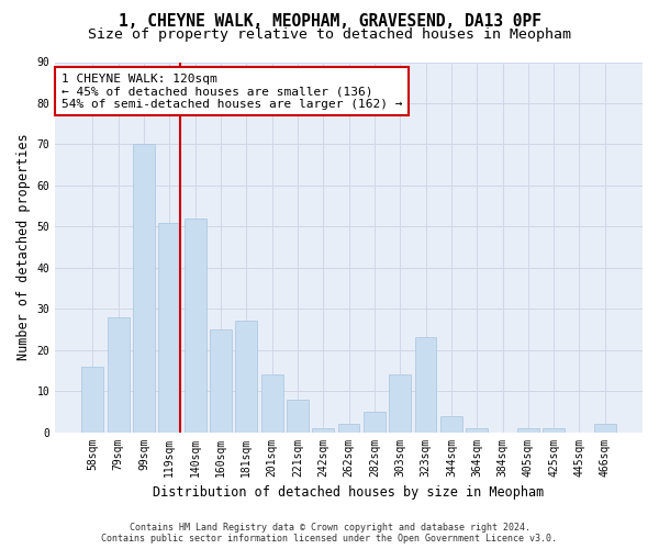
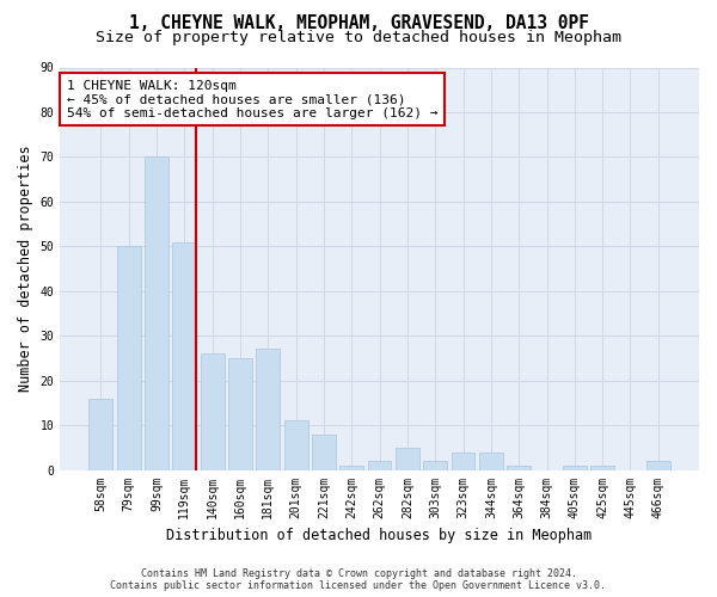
79sqm: 28 -> 50
140sqm: 52 -> 26
201sqm: 14 -> 11
303sqm: 14 -> 2
323sqm: 23 -> 4
